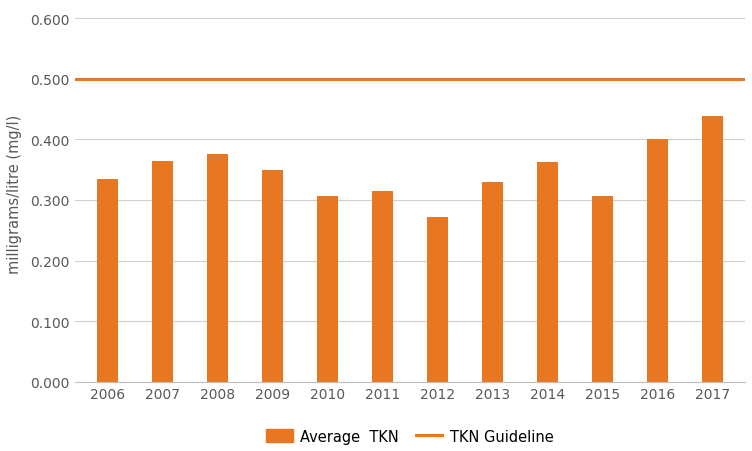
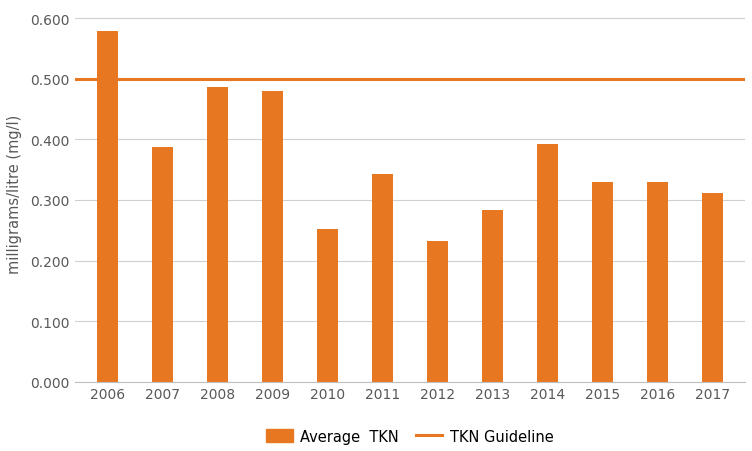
2006: 0.335 -> 0.578
2007: 0.365 -> 0.388
2008: 0.375 -> 0.486
2009: 0.350 -> 0.480
2010: 0.307 -> 0.252
2011: 0.315 -> 0.342
2012: 0.272 -> 0.232
2013: 0.330 -> 0.284
2014: 0.363 -> 0.392
2015: 0.307 -> 0.330
2016: 0.400 -> 0.330
2017: 0.438 -> 0.312
